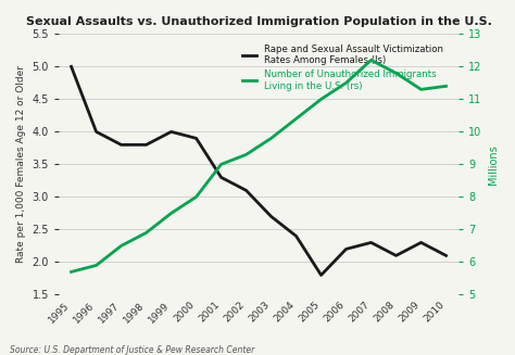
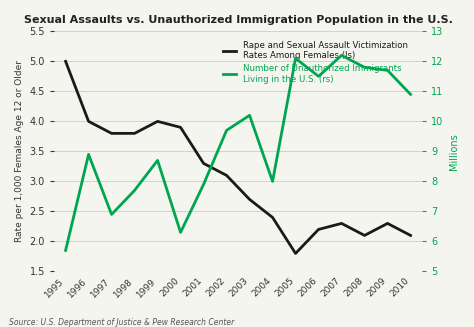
Number of Unauthorized Immigrants Living in the U.S. (rs)/1996: 5.9 -> 8.9
Number of Unauthorized Immigrants Living in the U.S. (rs)/1997: 6.5 -> 6.9
Number of Unauthorized Immigrants Living in the U.S. (rs)/1998: 6.9 -> 7.7
Number of Unauthorized Immigrants Living in the U.S. (rs)/1999: 7.5 -> 8.7
Number of Unauthorized Immigrants Living in the U.S. (rs)/2000: 8.0 -> 6.3
Number of Unauthorized Immigrants Living in the U.S. (rs)/2001: 9.0 -> 7.9
Number of Unauthorized Immigrants Living in the U.S. (rs)/2002: 9.3 -> 9.7
Number of Unauthorized Immigrants Living in the U.S. (rs)/2003: 9.8 -> 10.2
Number of Unauthorized Immigrants Living in the U.S. (rs)/2004: 10.4 -> 8.0
Number of Unauthorized Immigrants Living in the U.S. (rs)/2005: 11.0 -> 12.1
Number of Unauthorized Immigrants Living in the U.S. (rs)/2009: 11.3 -> 11.7
Number of Unauthorized Immigrants Living in the U.S. (rs)/2010: 11.4 -> 10.9
